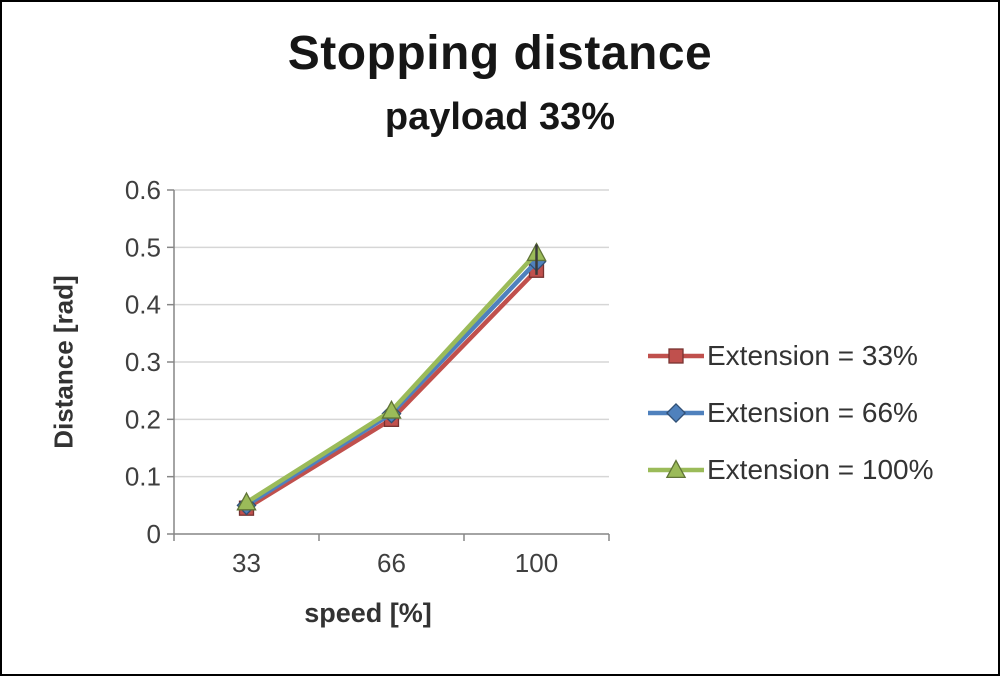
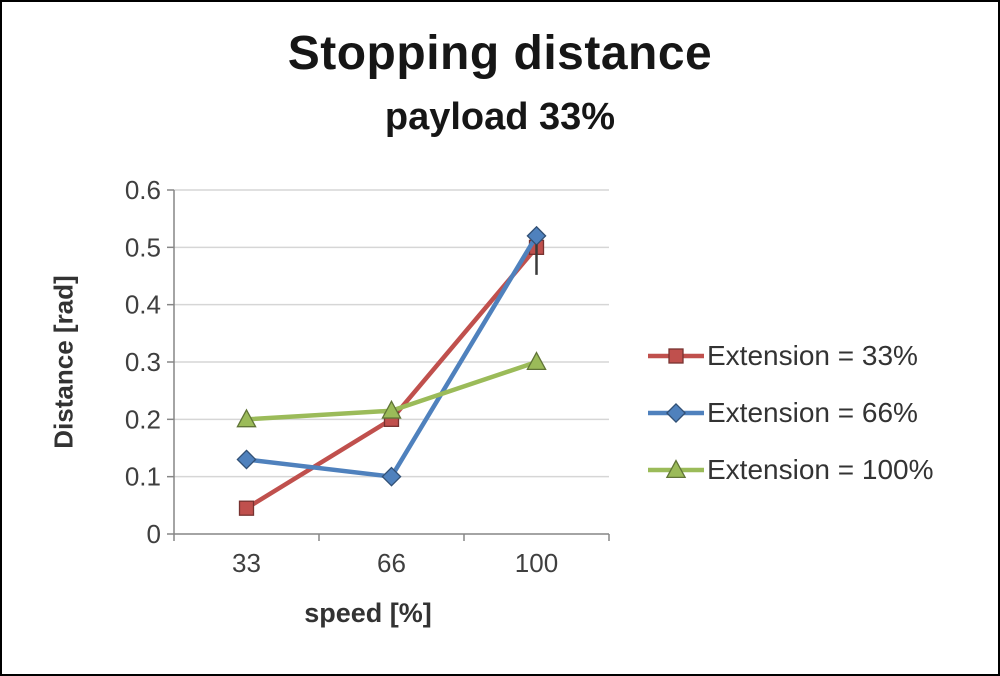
Extension = 66%/33: 0.05 -> 0.13
Extension = 100%/33: 0.06 -> 0.20
Extension = 66%/66: 0.21 -> 0.10
Extension = 33%/100: 0.46 -> 0.50
Extension = 66%/100: 0.47 -> 0.52
Extension = 100%/100: 0.49 -> 0.30
